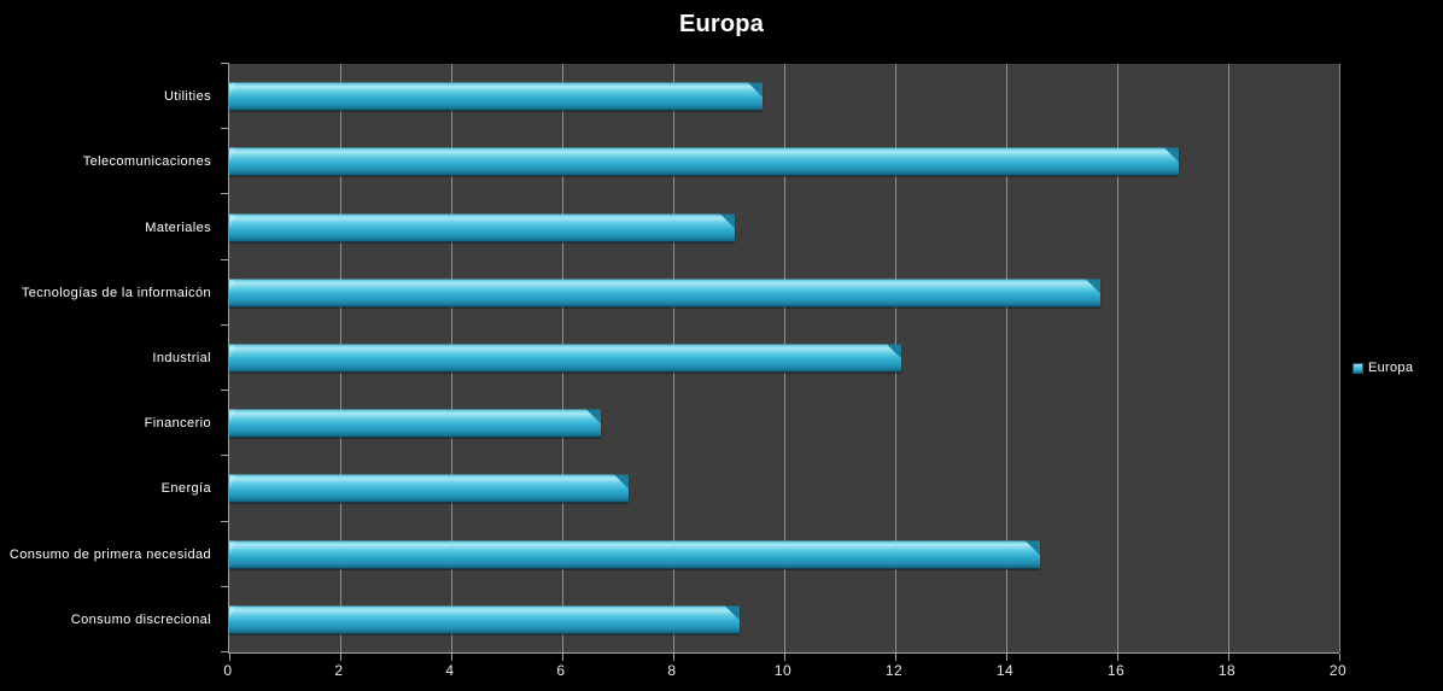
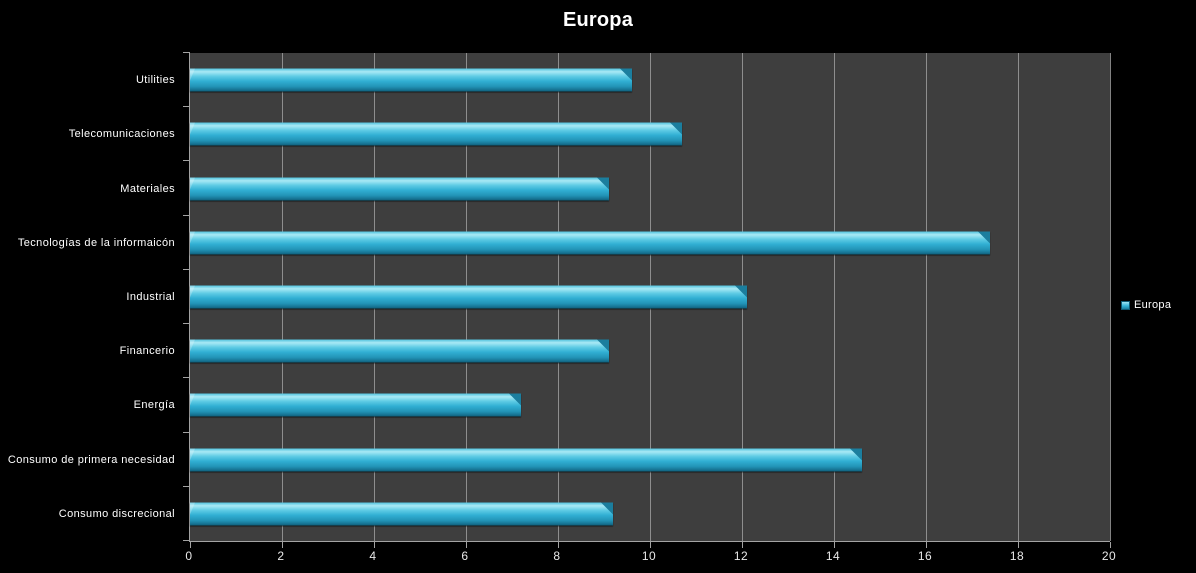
Telecomunicaciones: 17.1 -> 10.7
Tecnologías de la informaicón: 15.7 -> 17.4
Financerio: 6.7 -> 9.1
